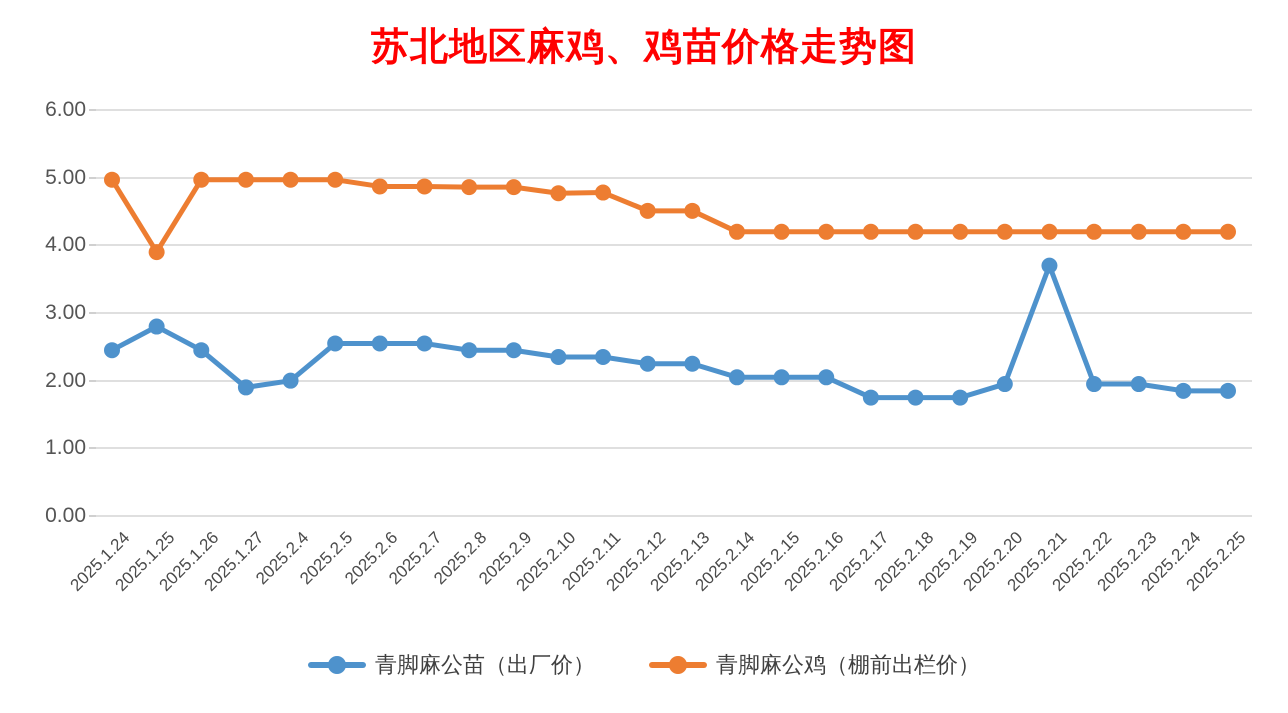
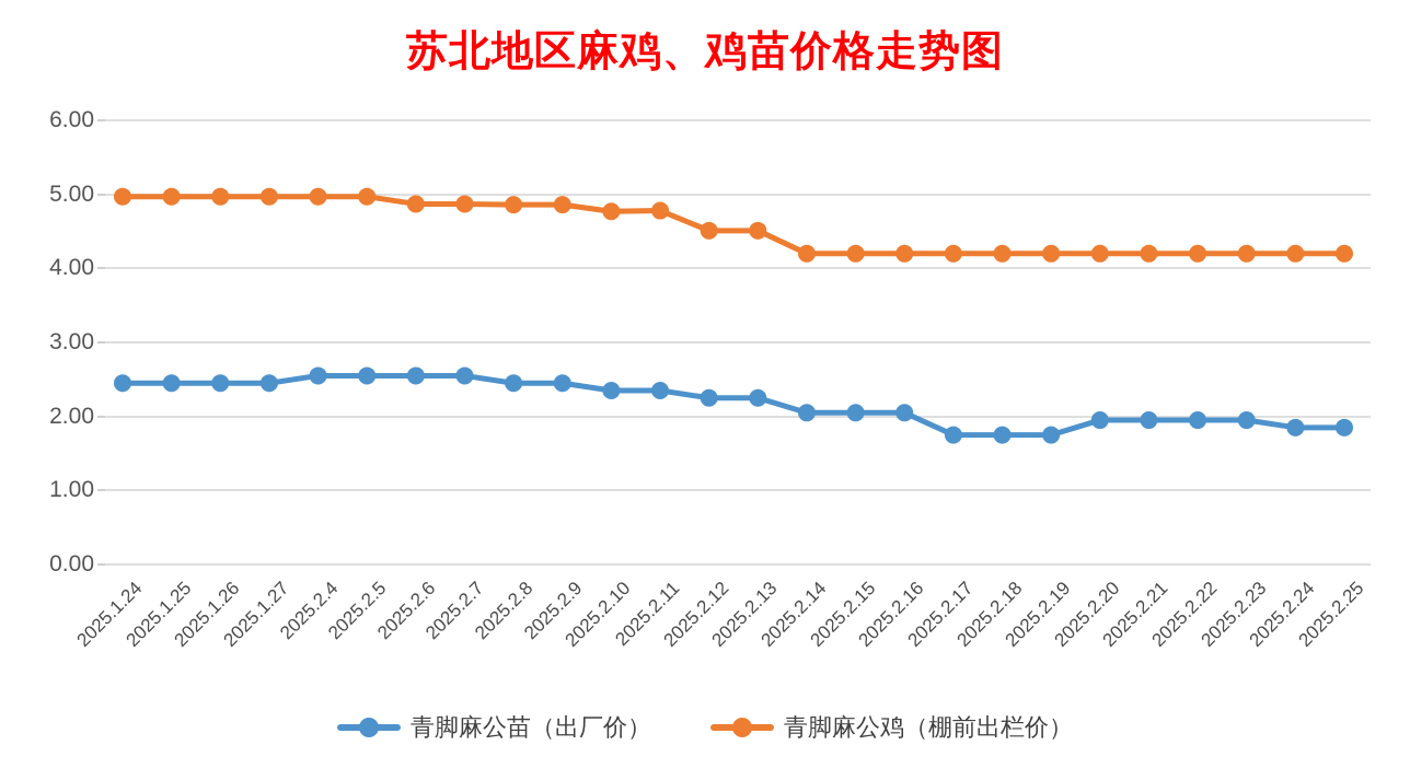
青脚麻公苗（出厂价）/2025.1.25: 2.8 -> 2.5
青脚麻公鸡（棚前出栏价）/2025.1.25: 3.9 -> 5.0
青脚麻公苗（出厂价）/2025.1.27: 1.9 -> 2.5
青脚麻公苗（出厂价）/2025.2.4: 2.0 -> 2.5
青脚麻公苗（出厂价）/2025.2.21: 3.7 -> 1.9
